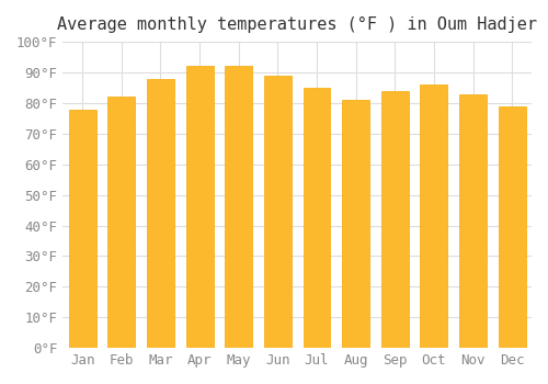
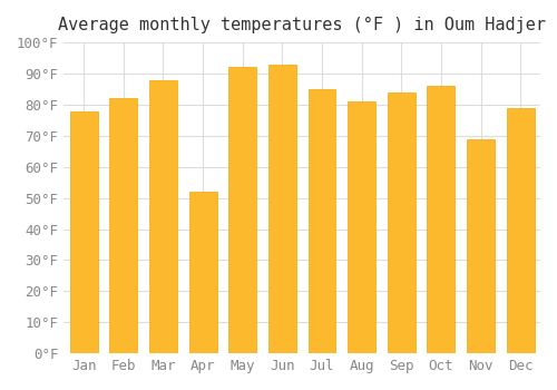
Apr: 92°F -> 52°F
Jun: 89°F -> 93°F
Nov: 83°F -> 69°F
